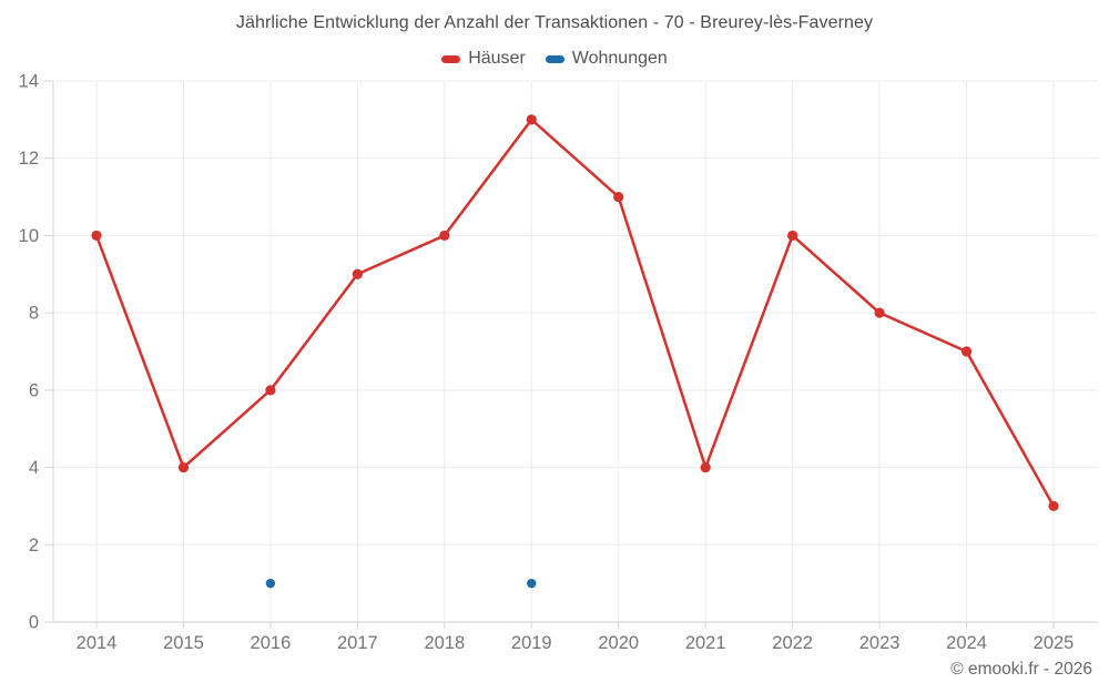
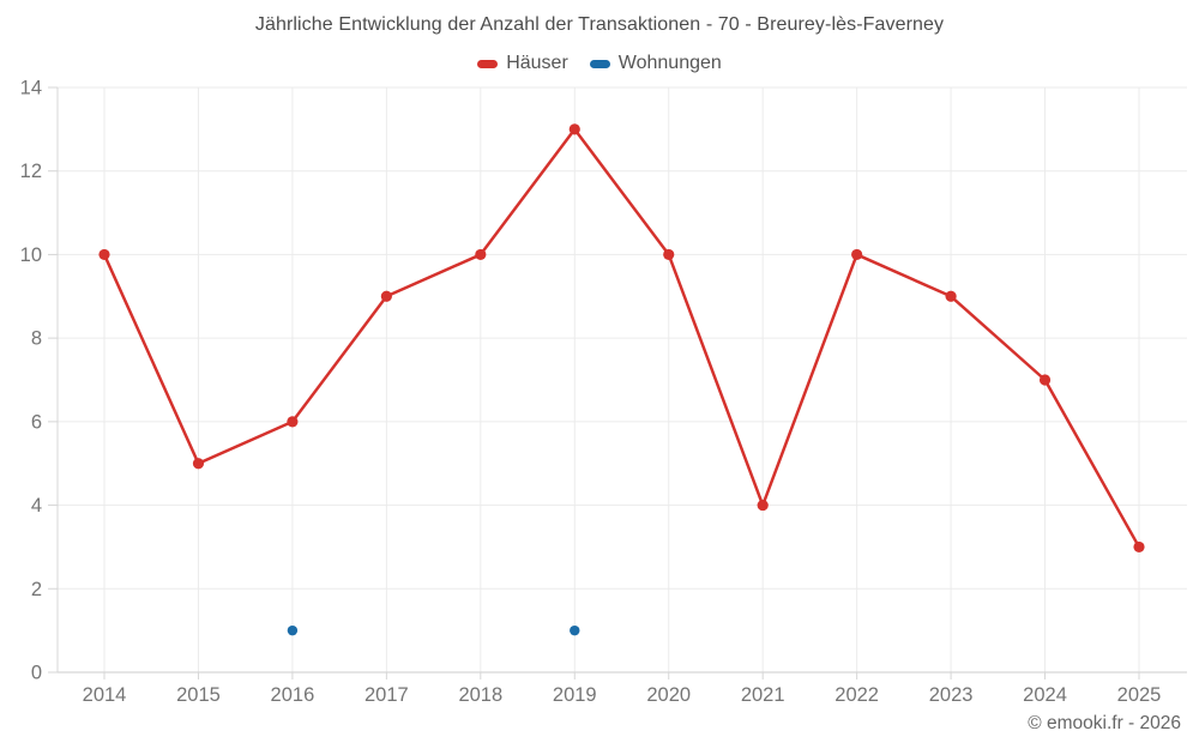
Häuser/2015: 4 -> 5
Häuser/2020: 11 -> 10
Häuser/2023: 8 -> 9
